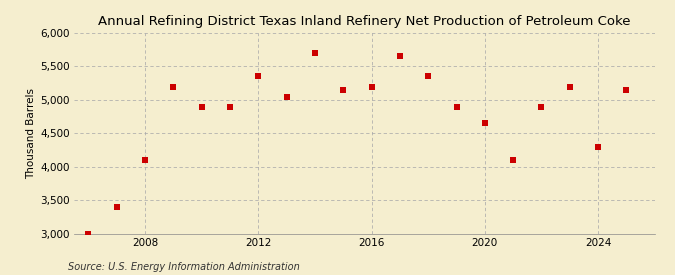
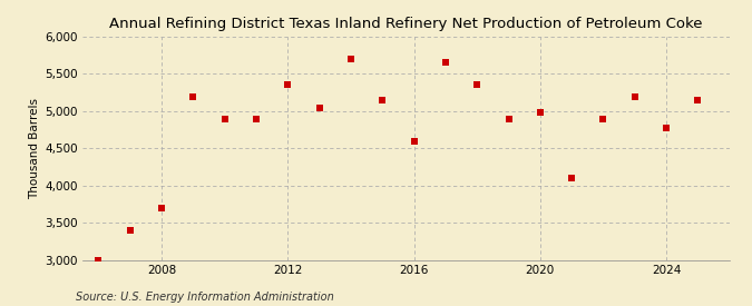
2008: 4,100 -> 3,700
2016: 5,200 -> 4,600
2020: 4,650 -> 4,980
2024: 4,300 -> 4,780
